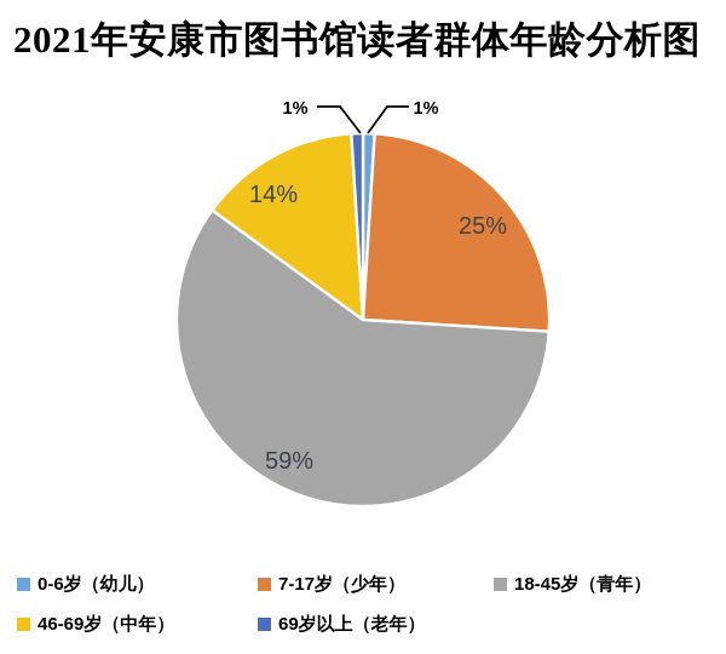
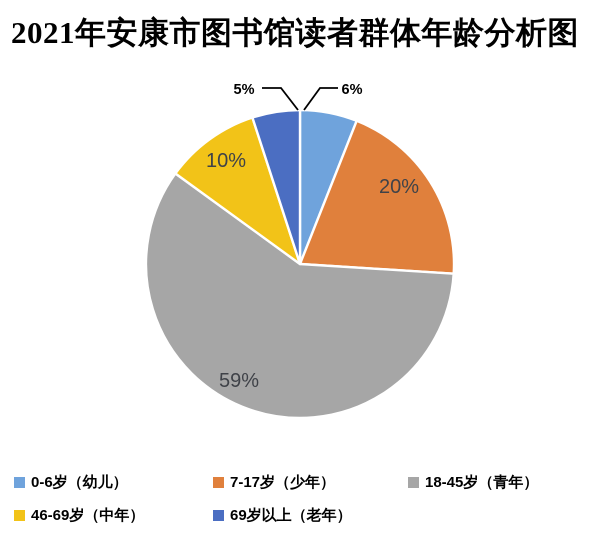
0-6岁（幼儿）: 1% -> 6%
7-17岁（少年）: 25% -> 20%
46-69岁（中年）: 14% -> 10%
69岁以上（老年）: 1% -> 5%
